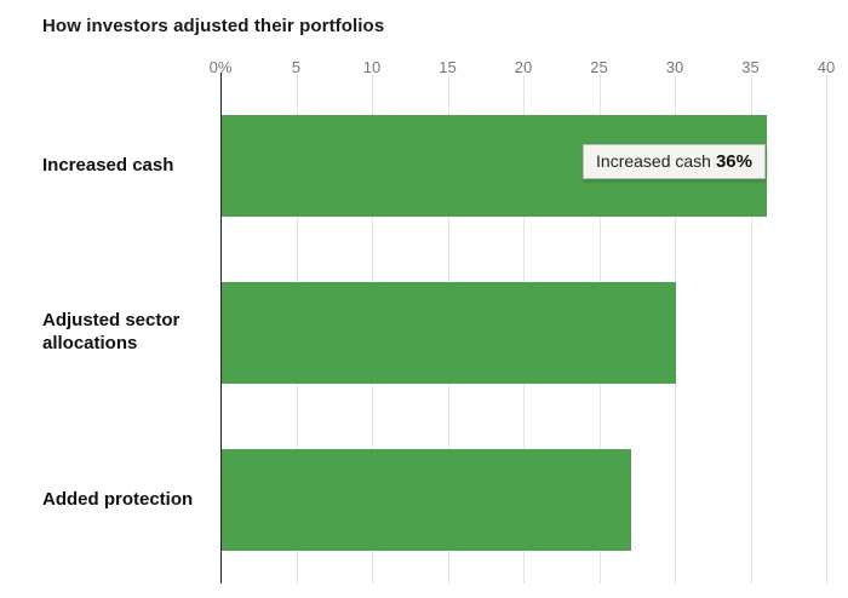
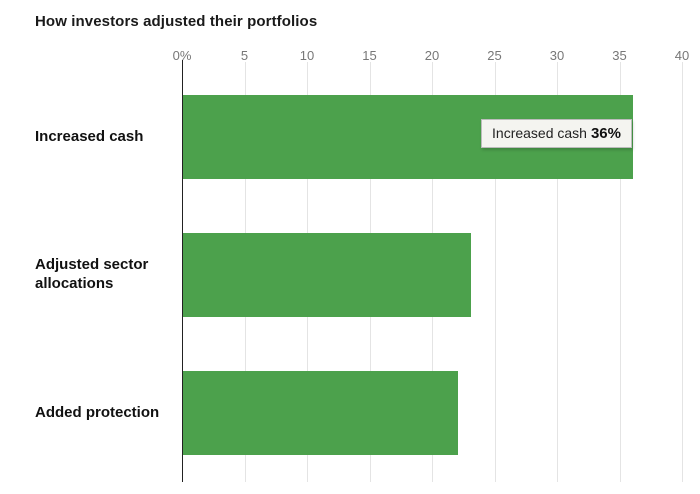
Adjusted sector allocations: 30 -> 23
Added protection: 27 -> 22
